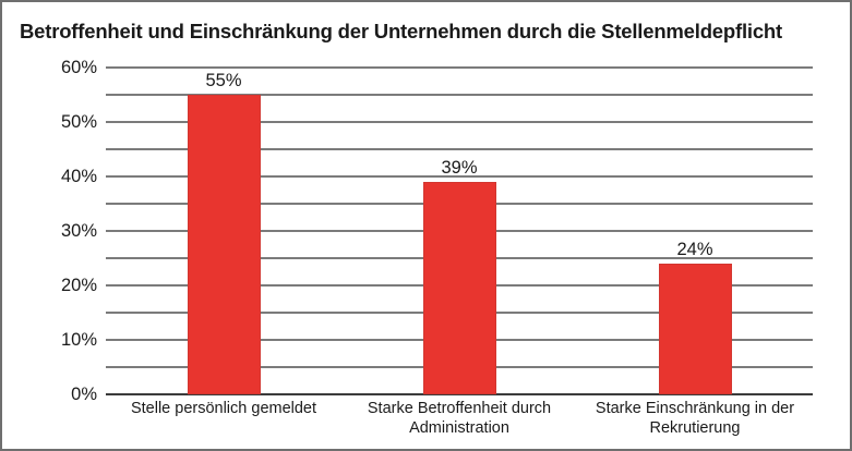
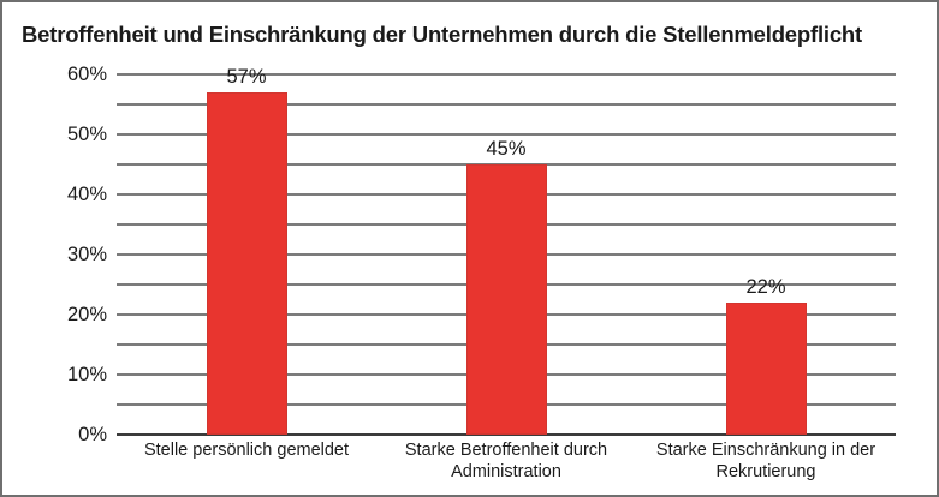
Stelle persönlich gemeldet: 55% -> 57%
Starke Betroffenheit durch Administration: 39% -> 45%
Starke Einschränkung in der Rekrutierung: 24% -> 22%
